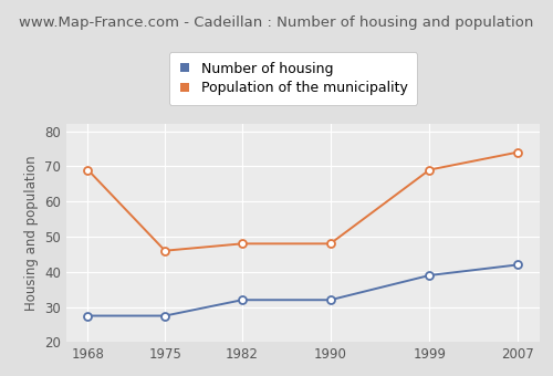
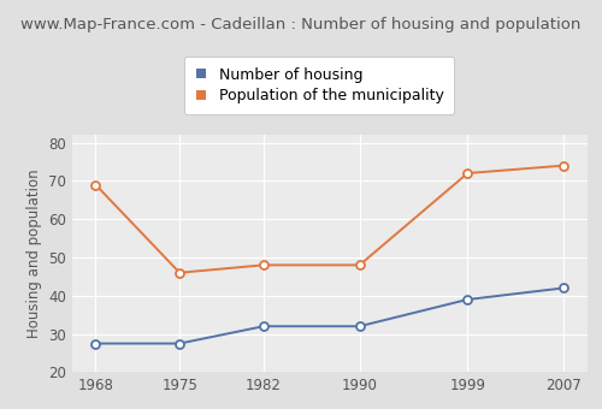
Population of the municipality/1999: 69 -> 72
